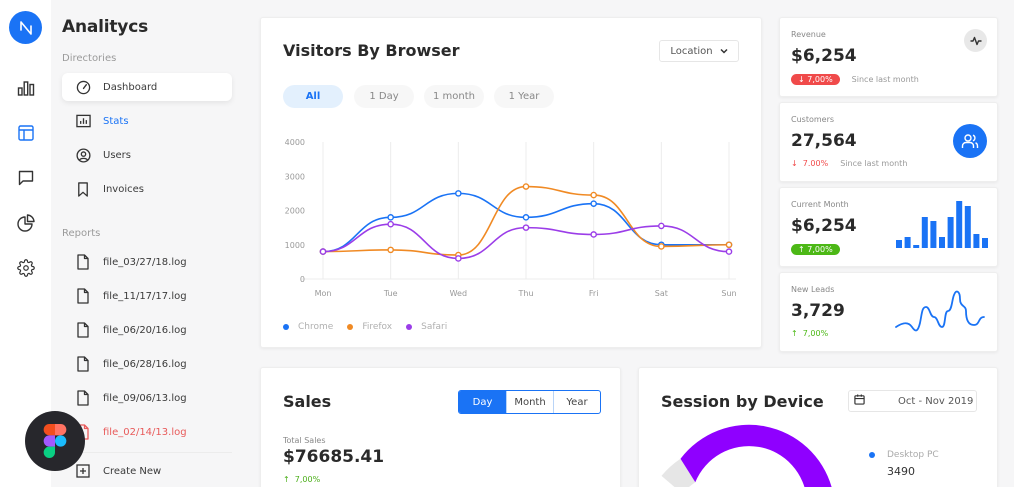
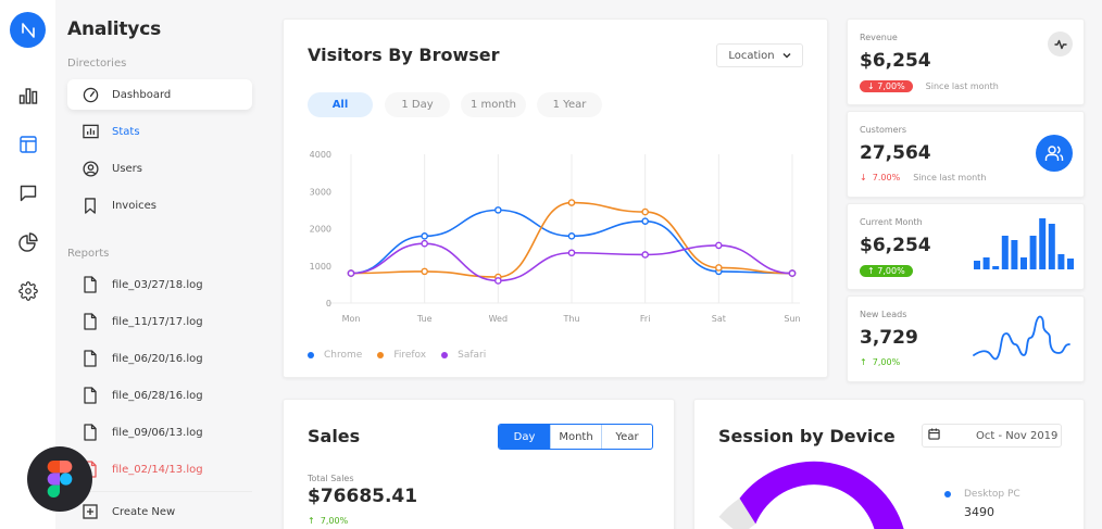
Safari/Thu: 1500 -> 1400
Chrome/Sat: 1000 -> 800
Chrome/Sun: 1000 -> 800
Firefox/Sun: 1000 -> 800
